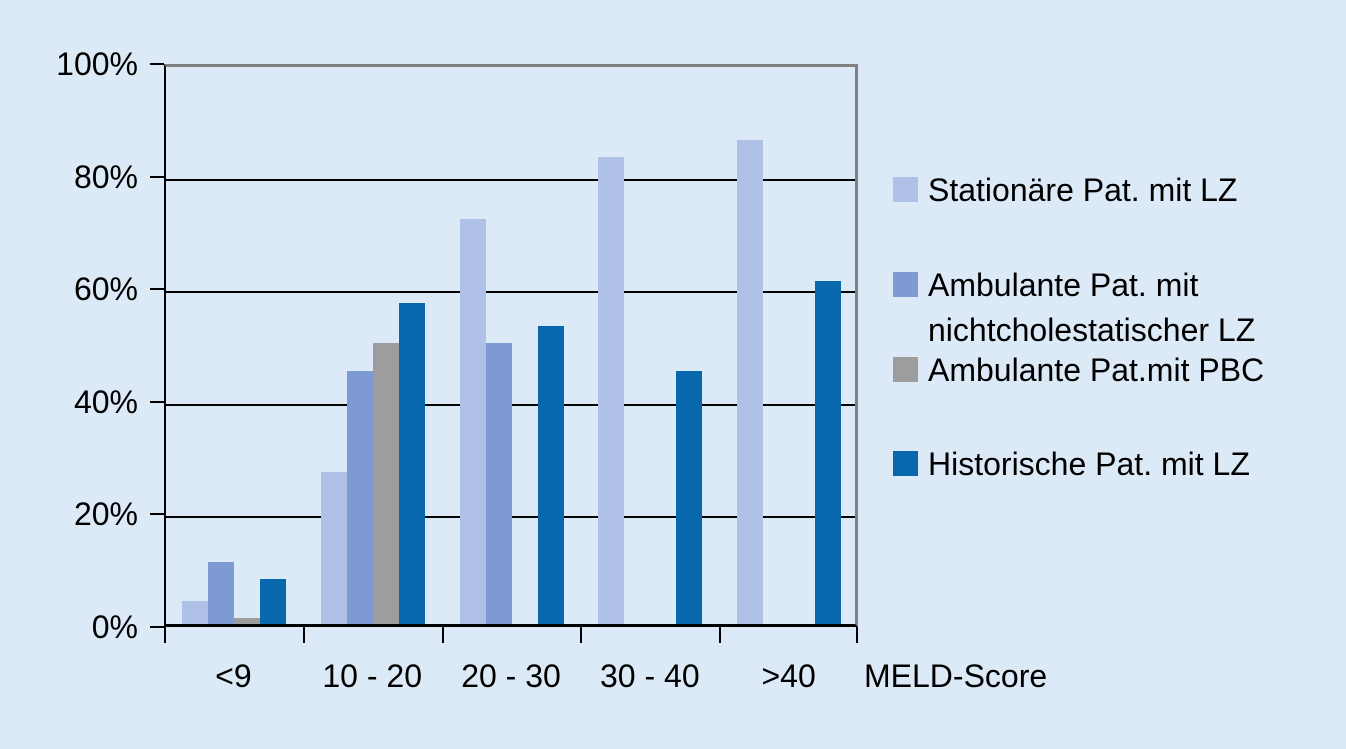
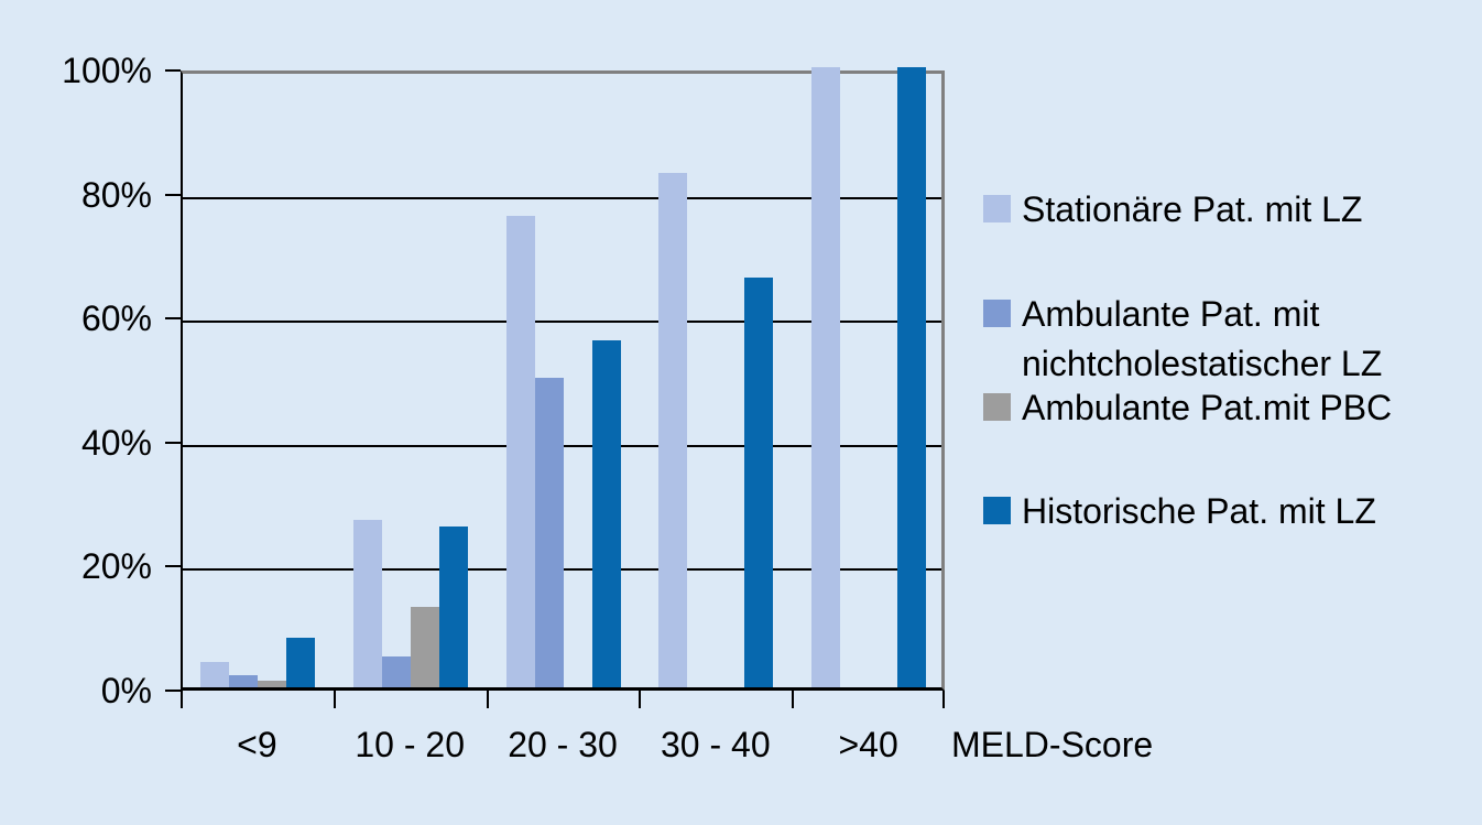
Ambulante Pat. mit nichtcholestatischer LZ/<9: 11% -> 2%
Ambulante Pat. mit nichtcholestatischer LZ/10 - 20: 45% -> 5%
Ambulante Pat.mit PBC/10 - 20: 50% -> 13%
Historische Pat. mit LZ/10 - 20: 57% -> 26%
Stationäre Pat. mit LZ/20 - 30: 72% -> 76%
Historische Pat. mit LZ/20 - 30: 53% -> 56%
Historische Pat. mit LZ/30 - 40: 45% -> 66%
Stationäre Pat. mit LZ/>40: 86% -> 100%
Historische Pat. mit LZ/>40: 61% -> 100%
